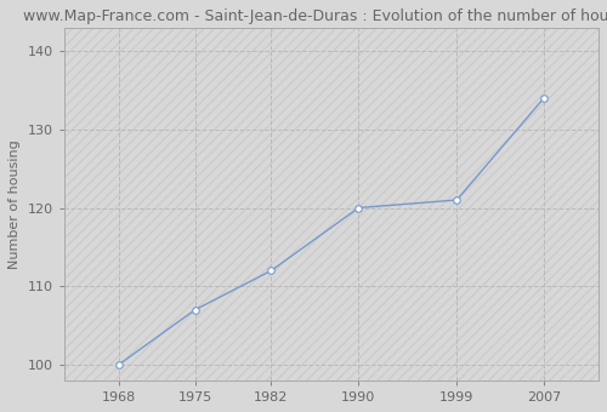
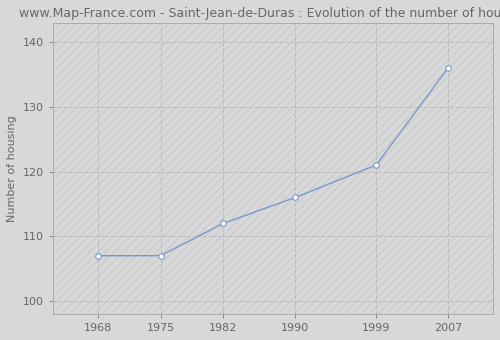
1968: 100 -> 107
1990: 120 -> 116
2007: 134 -> 136
